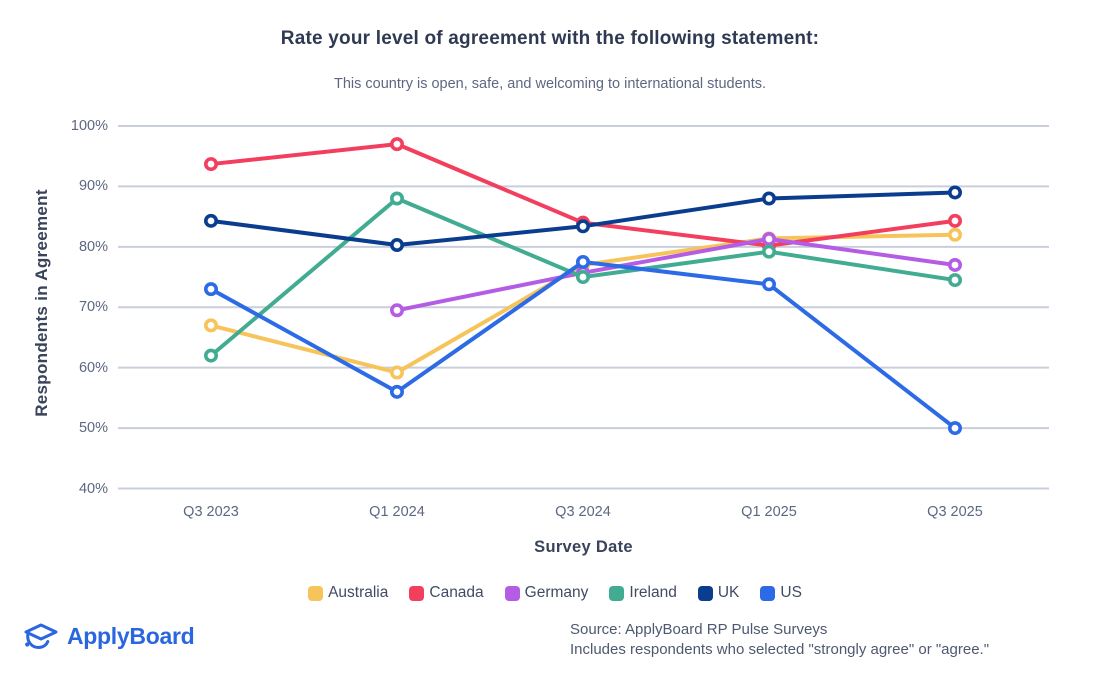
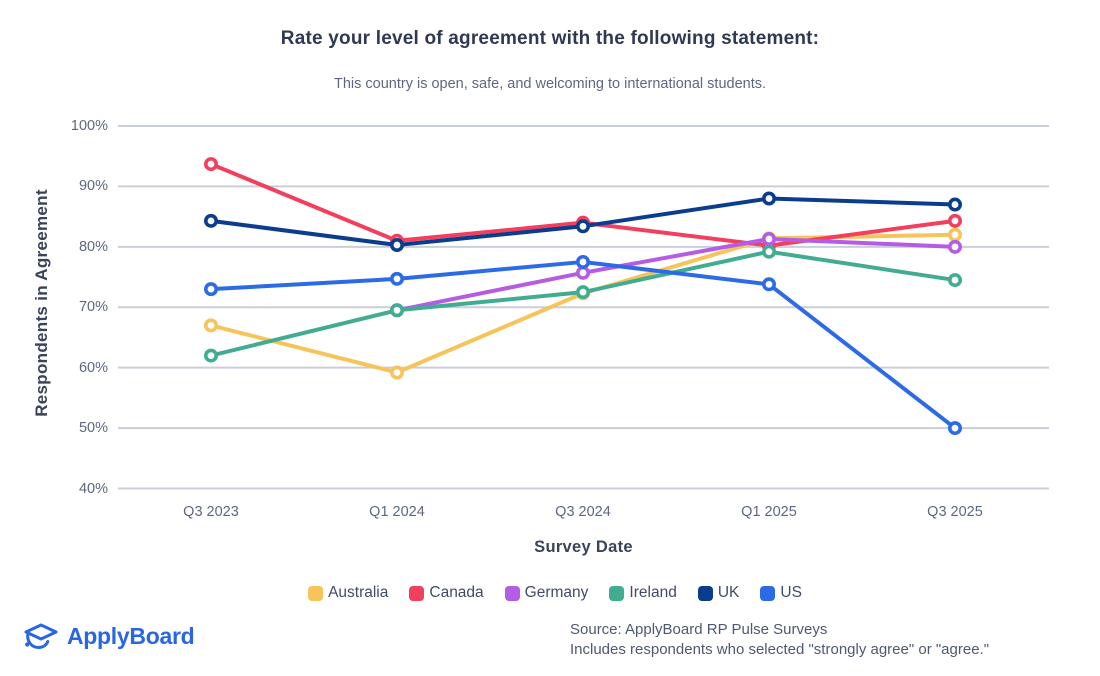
Canada/Q1 2024: 97% -> 81%
Ireland/Q1 2024: 88% -> 70%
US/Q1 2024: 56% -> 75%
Australia/Q3 2024: 77% -> 72%
Ireland/Q3 2024: 75% -> 72%
Germany/Q3 2025: 77% -> 80%
UK/Q3 2025: 89% -> 87%
